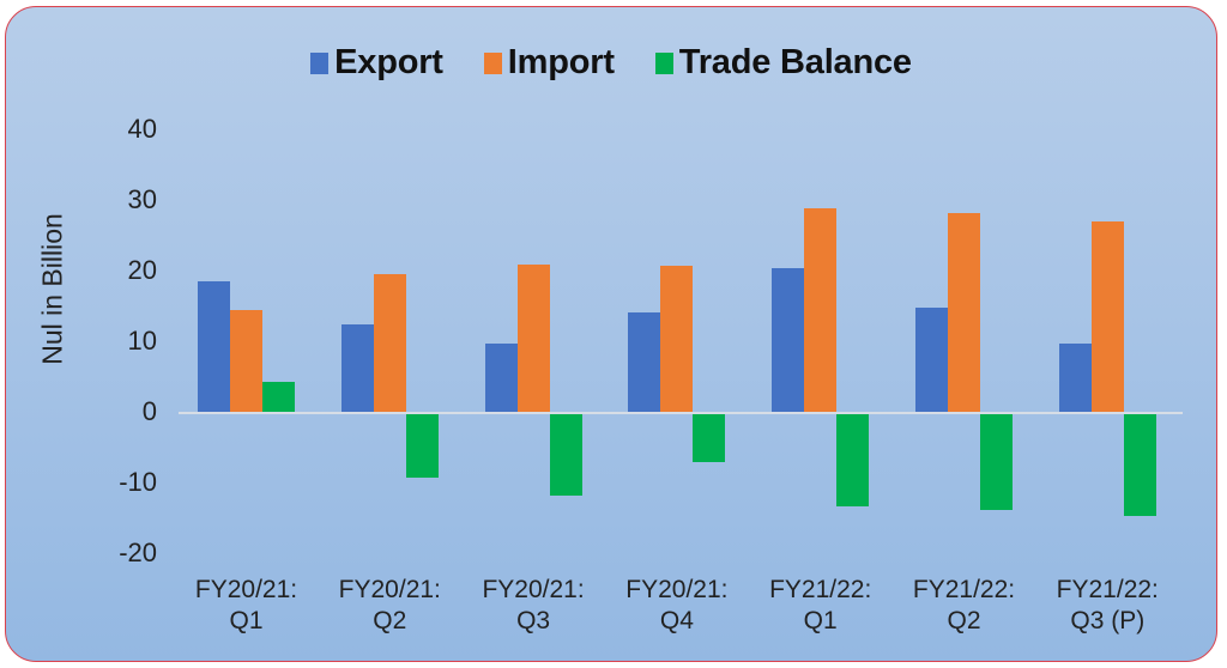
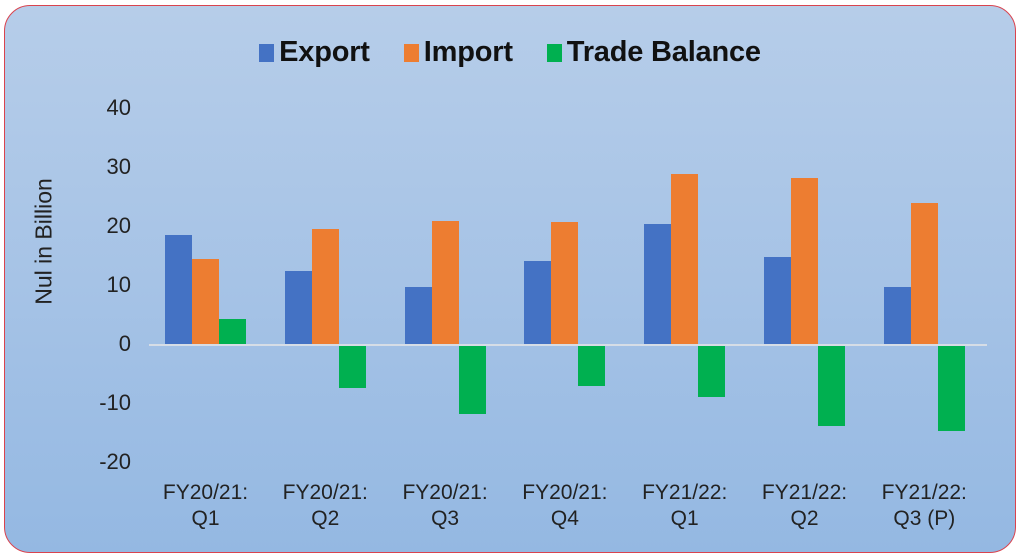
Trade Balance/FY20/21: Q2: -9 -> -7
Trade Balance/FY21/22: Q1: -13 -> -9
Import/FY21/22: Q3 (P): 27 -> 24
